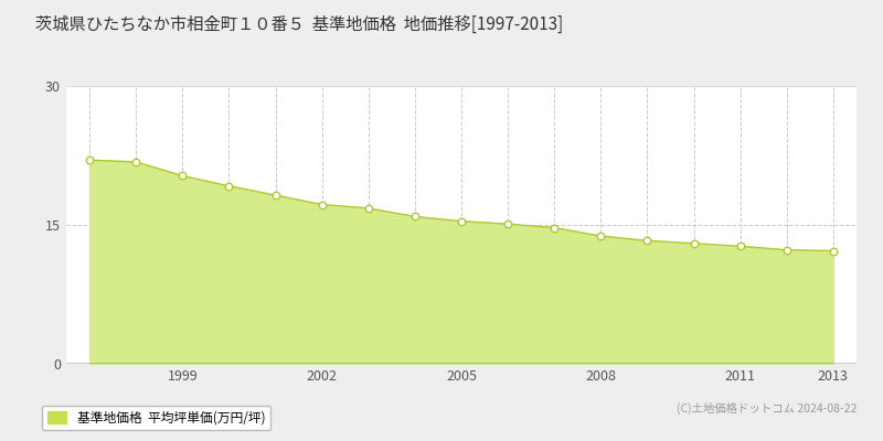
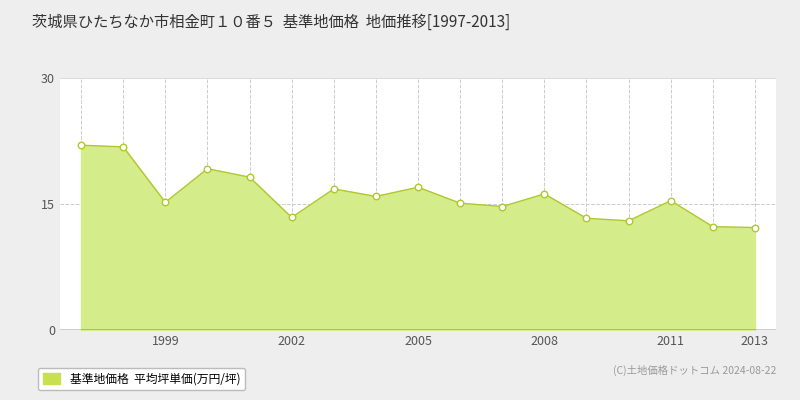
1999: 20.3 -> 15.2
2002: 17.2 -> 13.4
2005: 15.4 -> 17.0
2008: 13.8 -> 16.2
2011: 12.7 -> 15.4
